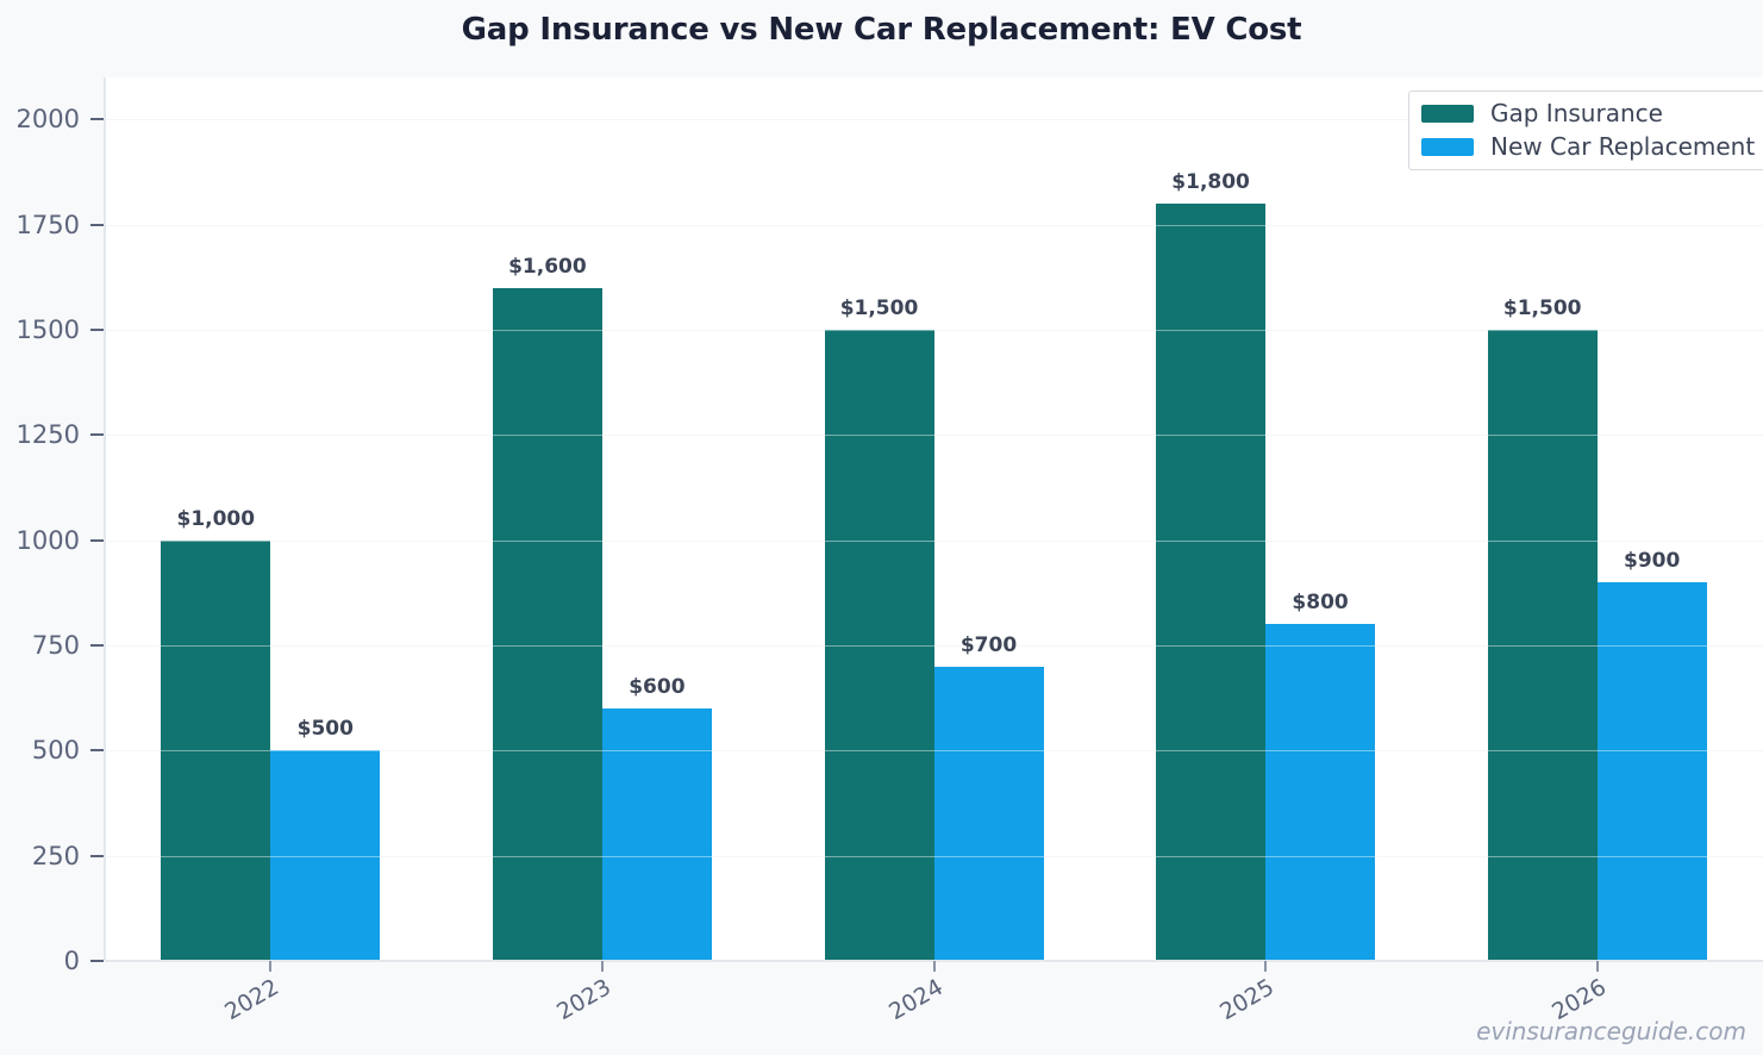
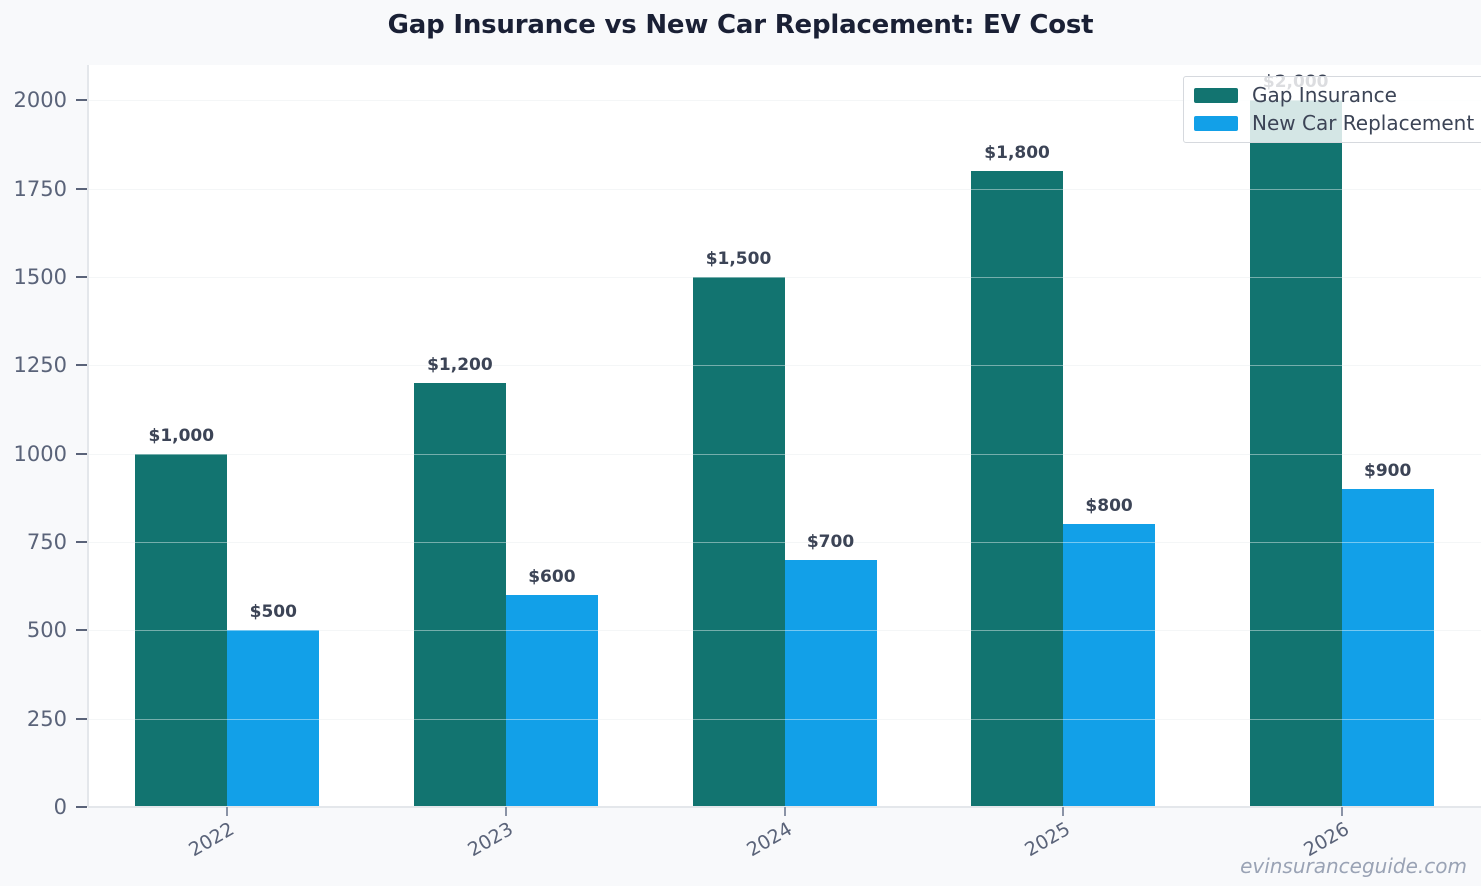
Gap Insurance/2023: $1,600 -> $1,200
Gap Insurance/2026: $1,500 -> $2,000
